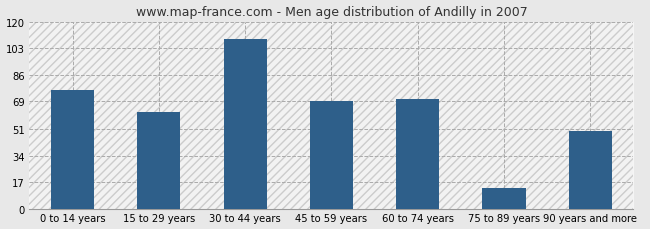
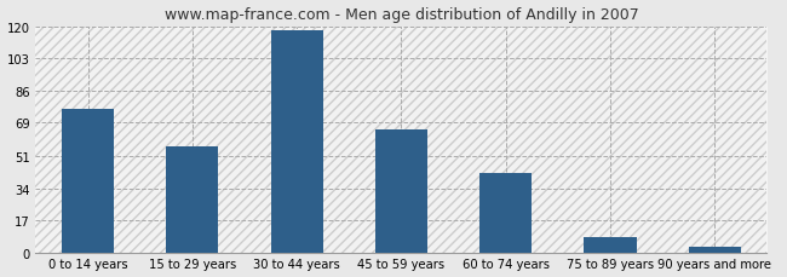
15 to 29 years: 62 -> 56
30 to 44 years: 109 -> 118
45 to 59 years: 69 -> 65
60 to 74 years: 70 -> 42
75 to 89 years: 13 -> 8
90 years and more: 50 -> 3
